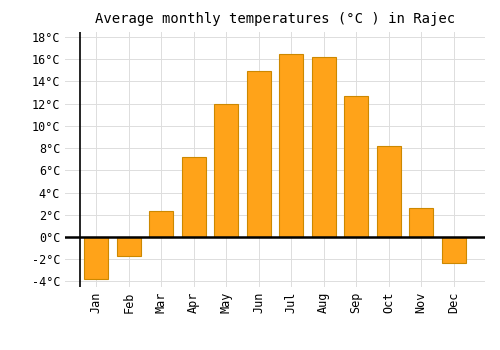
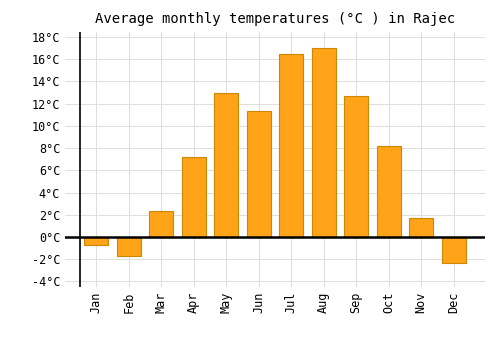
Jan: -3.8°C -> -0.7°C
May: 12.0°C -> 13.0°C
Jun: 14.9°C -> 11.3°C
Aug: 16.2°C -> 17.0°C
Nov: 2.6°C -> 1.7°C
